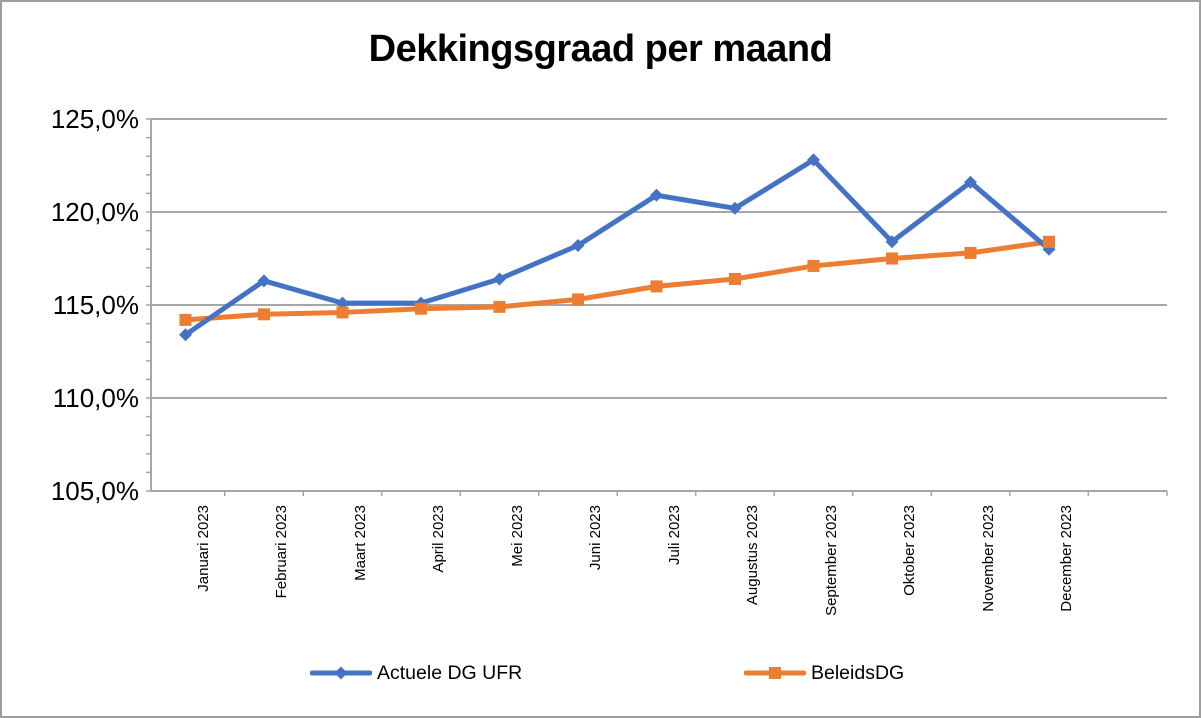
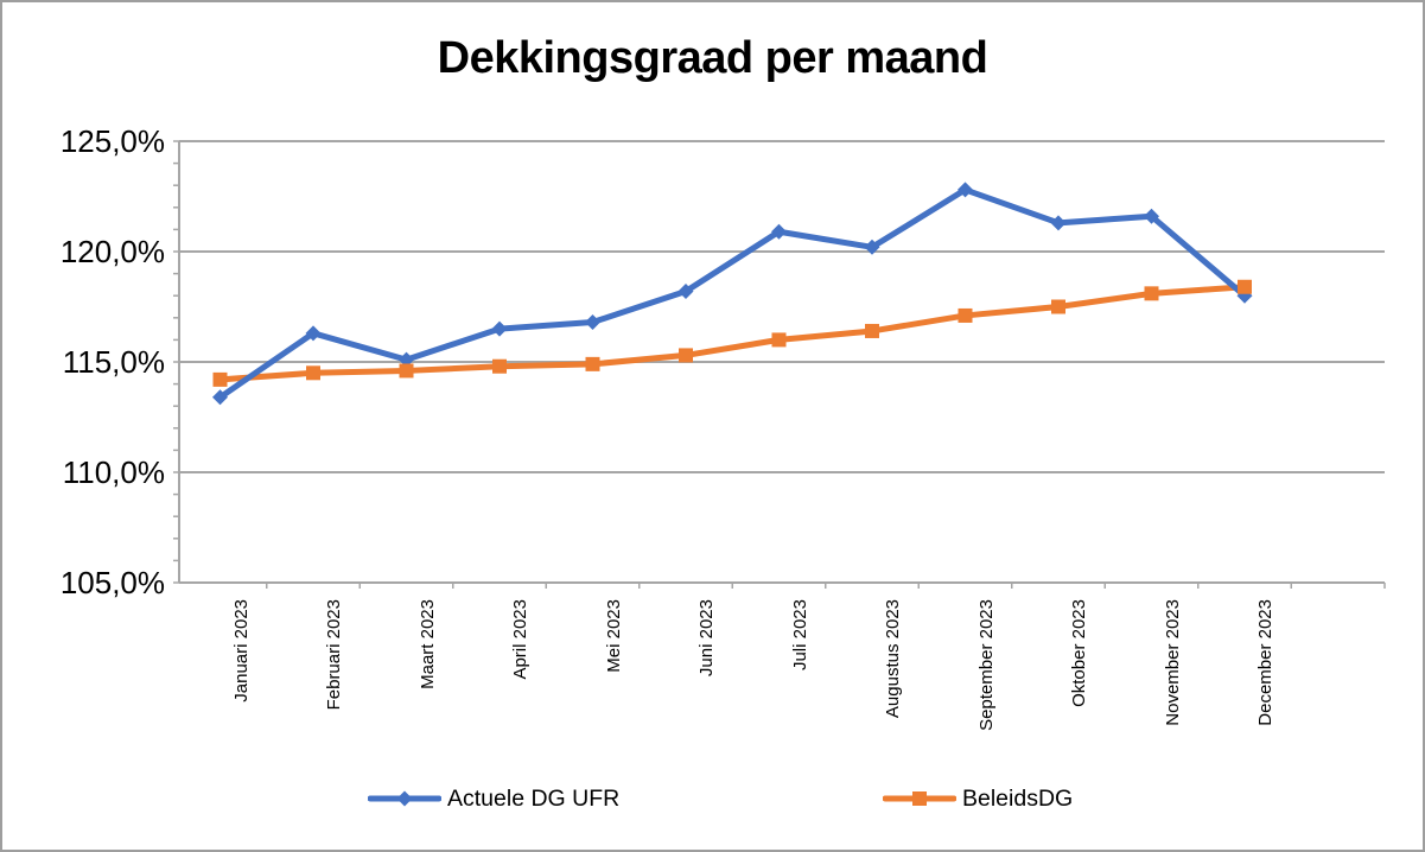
Actuele DG UFR/April 2023: 115,1% -> 116,5%
Actuele DG UFR/Mei 2023: 116,4% -> 116,8%
Actuele DG UFR/Oktober 2023: 118,4% -> 121,3%
BeleidsDG/November 2023: 117,8% -> 118,1%
